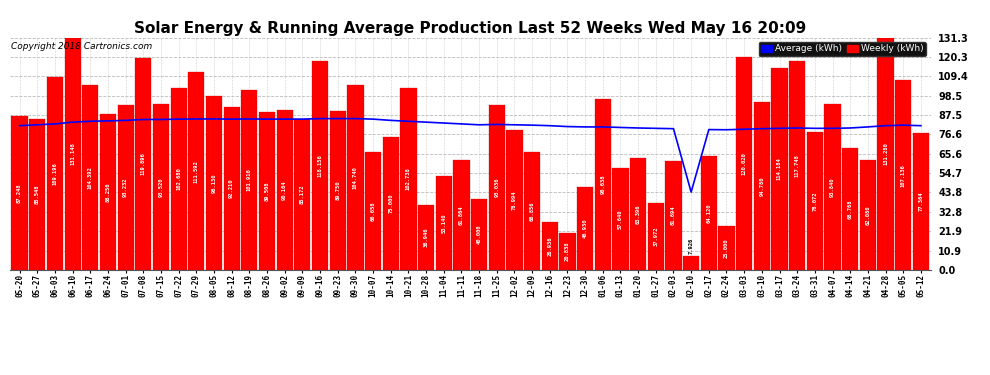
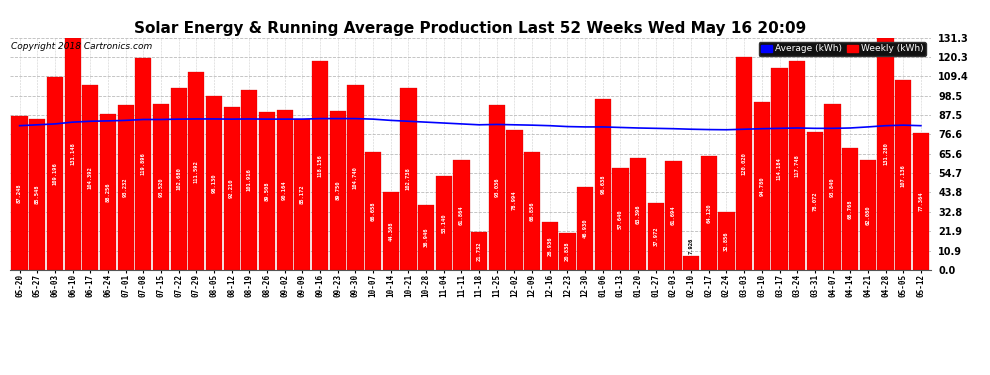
Weekly (kWh)/10-14: 75 -> 44
Weekly (kWh)/11-18: 40 -> 22
Average (kWh)/02-10: 44 -> 80
Weekly (kWh)/02-24: 25 -> 33
